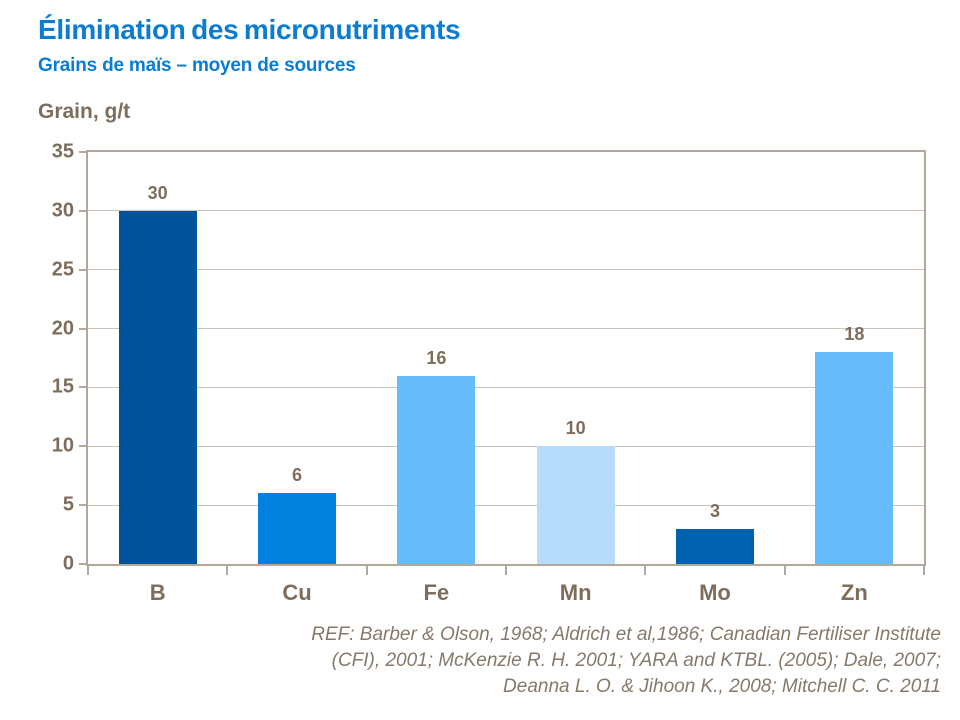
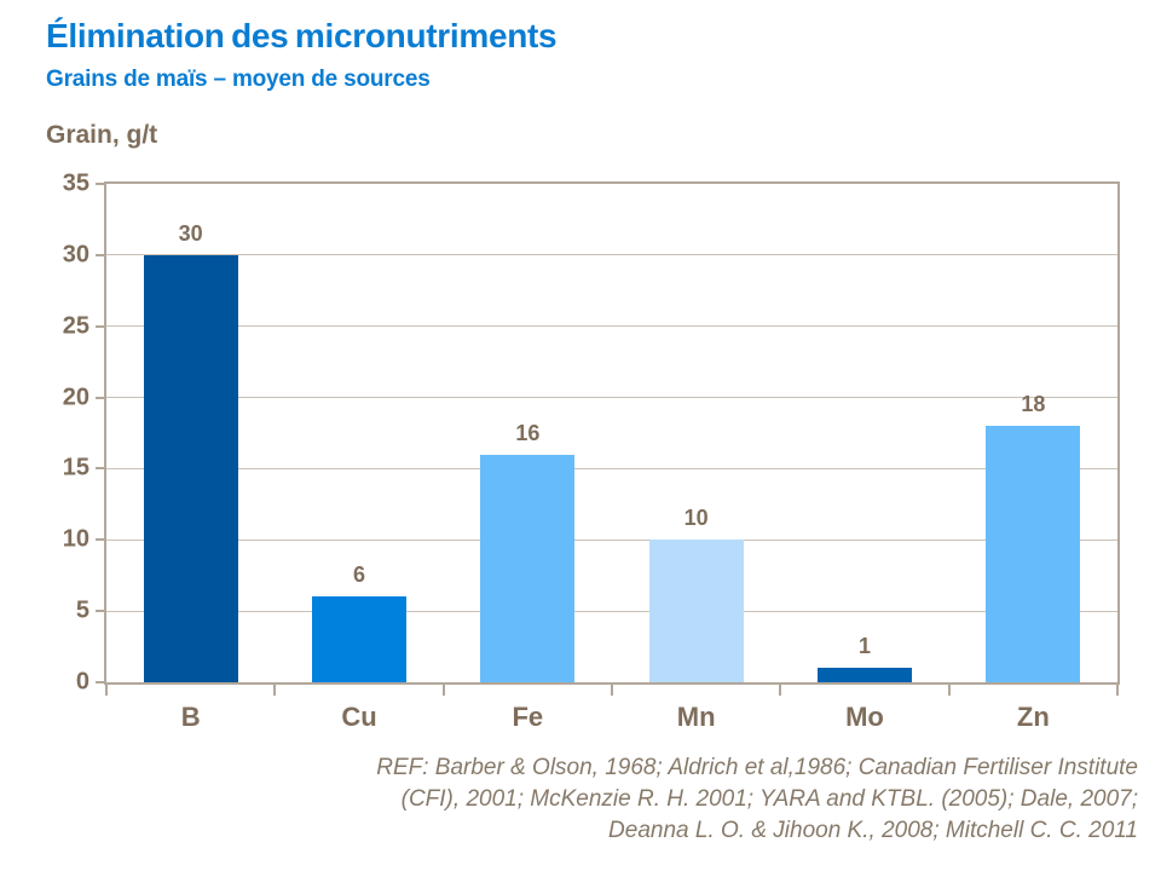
Mo: 3 -> 1
